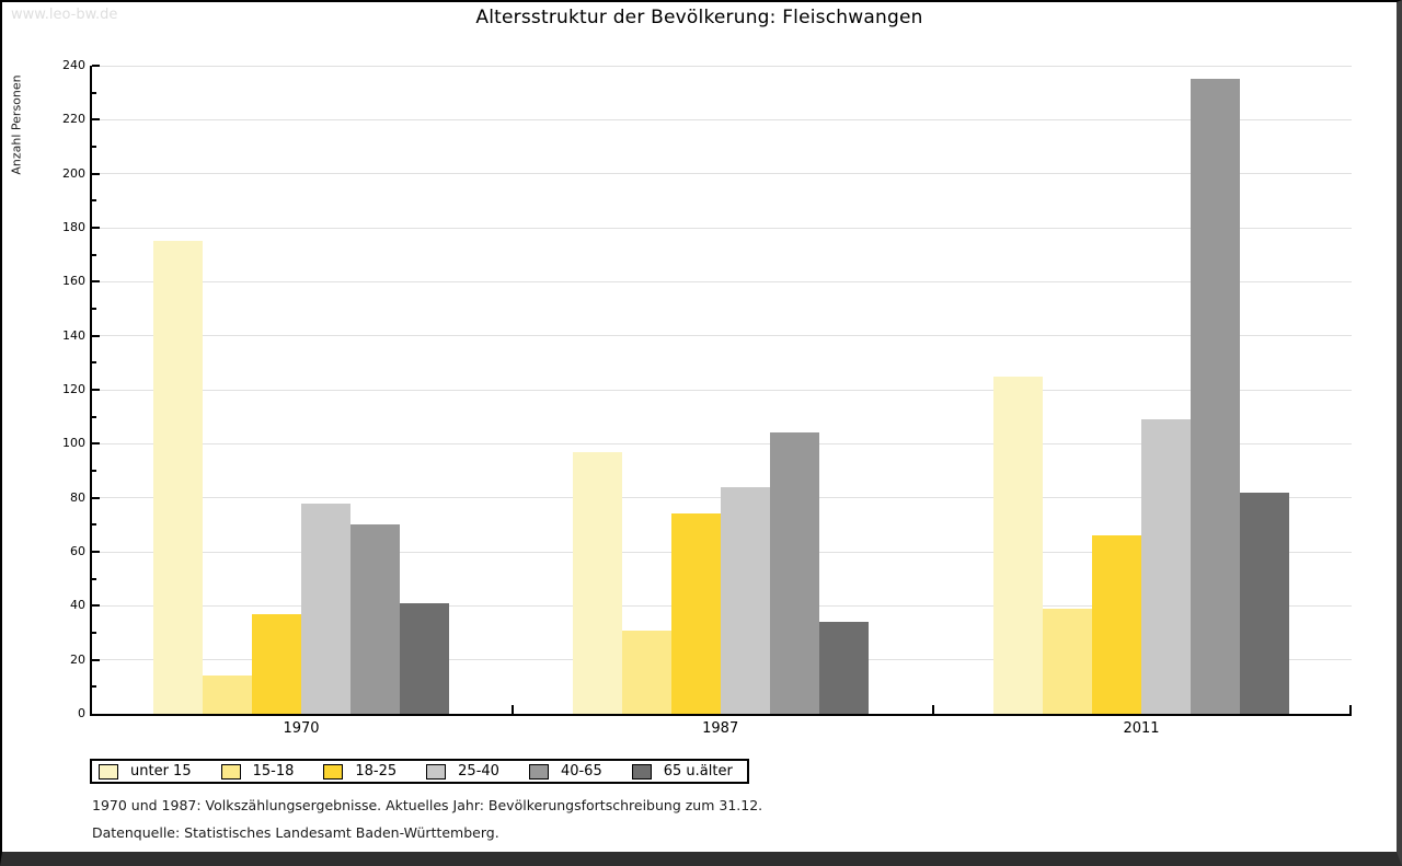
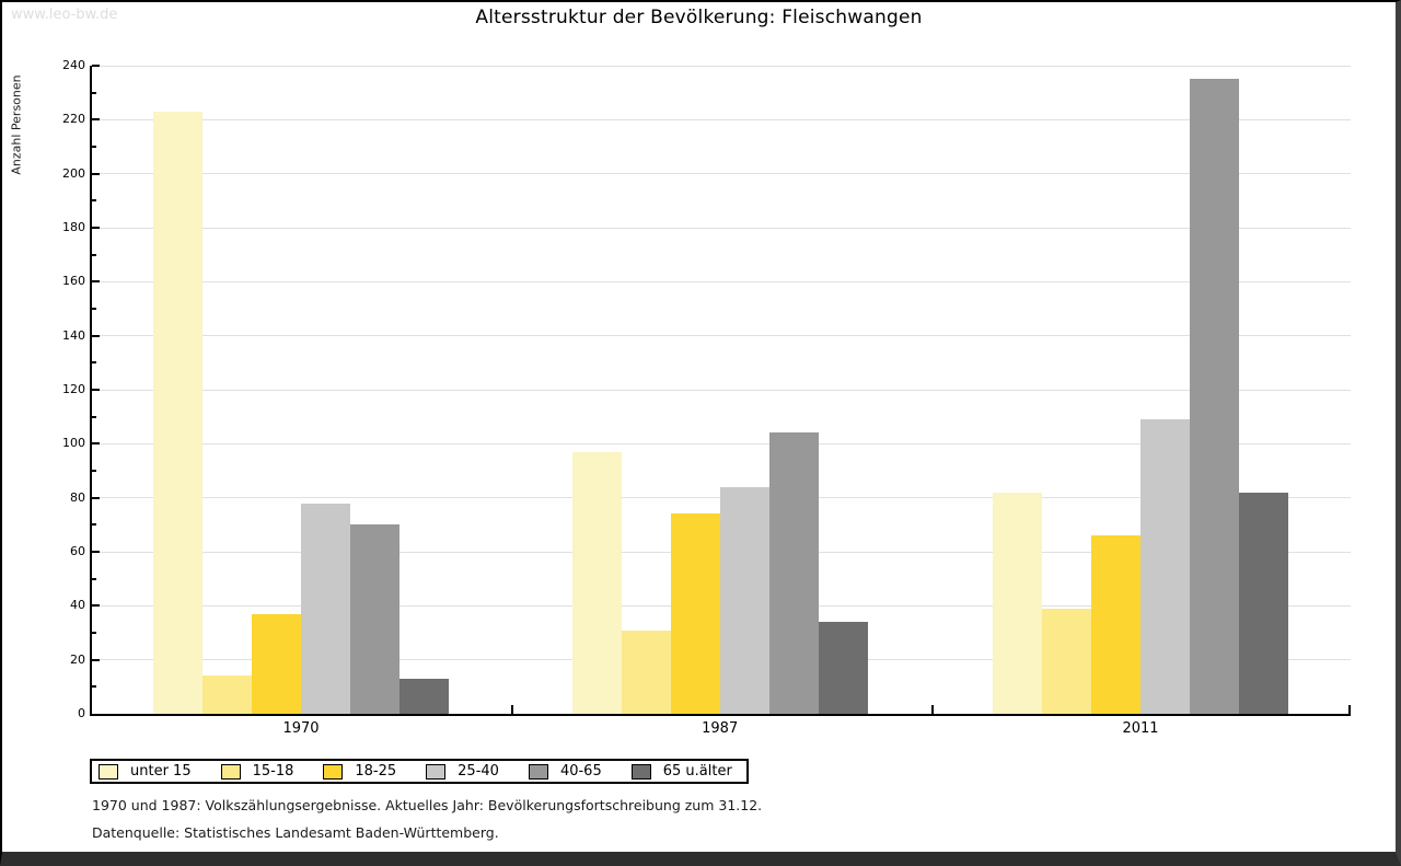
unter 15/1970: 175 -> 223
65 u.älter/1970: 41 -> 13
unter 15/2011: 125 -> 82
